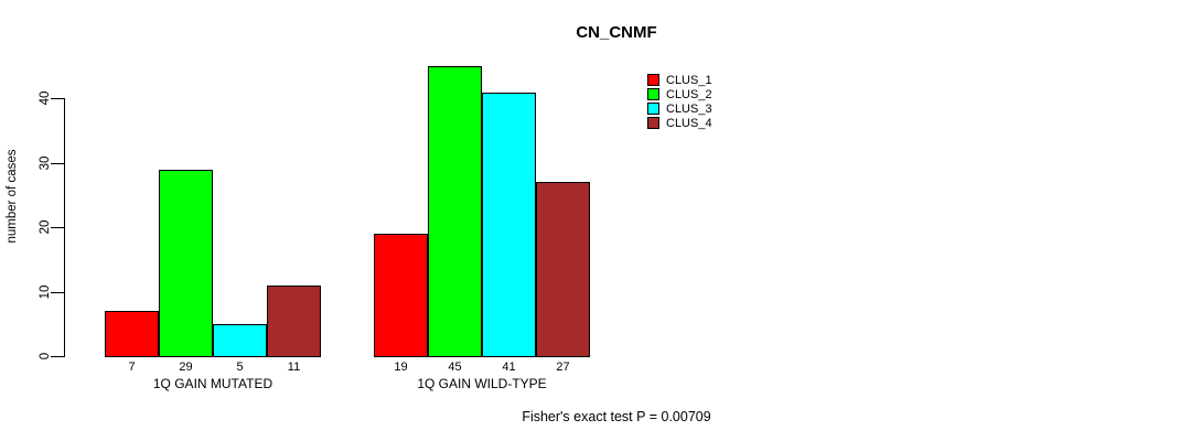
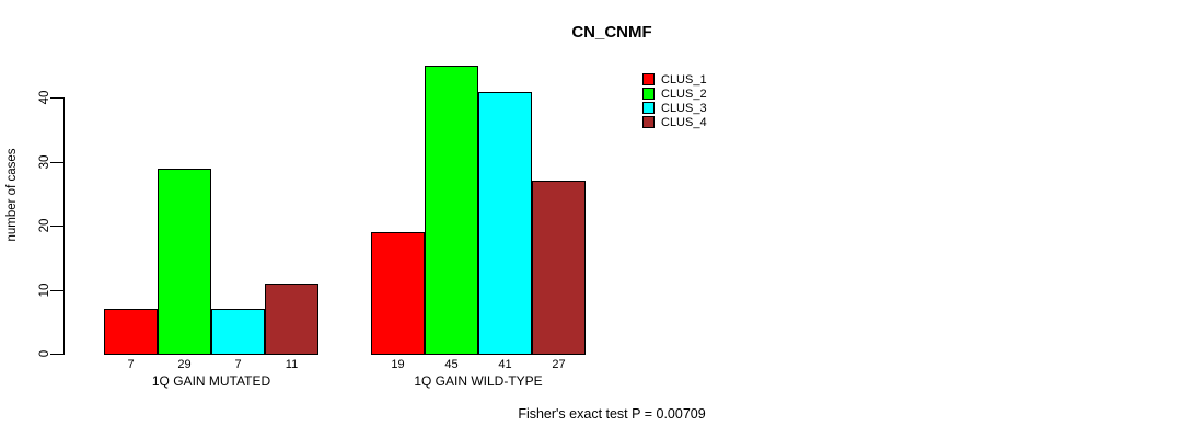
CLUS_3/1Q GAIN MUTATED: 5 -> 7
